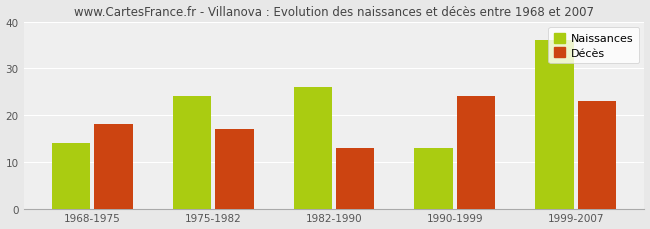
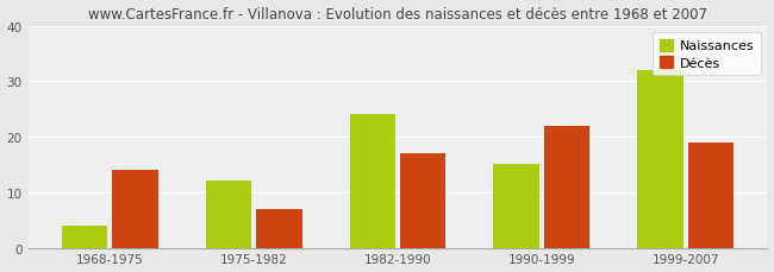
Naissances/1968-1975: 14 -> 4
Décès/1968-1975: 18 -> 14
Naissances/1975-1982: 24 -> 12
Décès/1975-1982: 17 -> 7
Naissances/1982-1990: 26 -> 24
Décès/1982-1990: 13 -> 17
Naissances/1990-1999: 13 -> 15
Décès/1990-1999: 24 -> 22
Naissances/1999-2007: 36 -> 32
Décès/1999-2007: 23 -> 19
